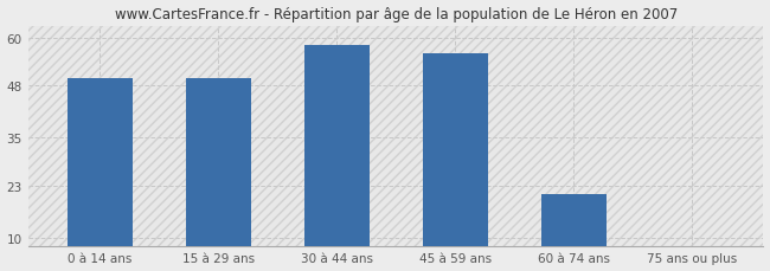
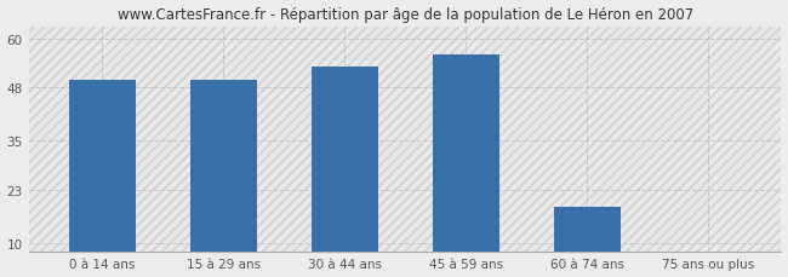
30 à 44 ans: 58 -> 53
60 à 74 ans: 21 -> 19
